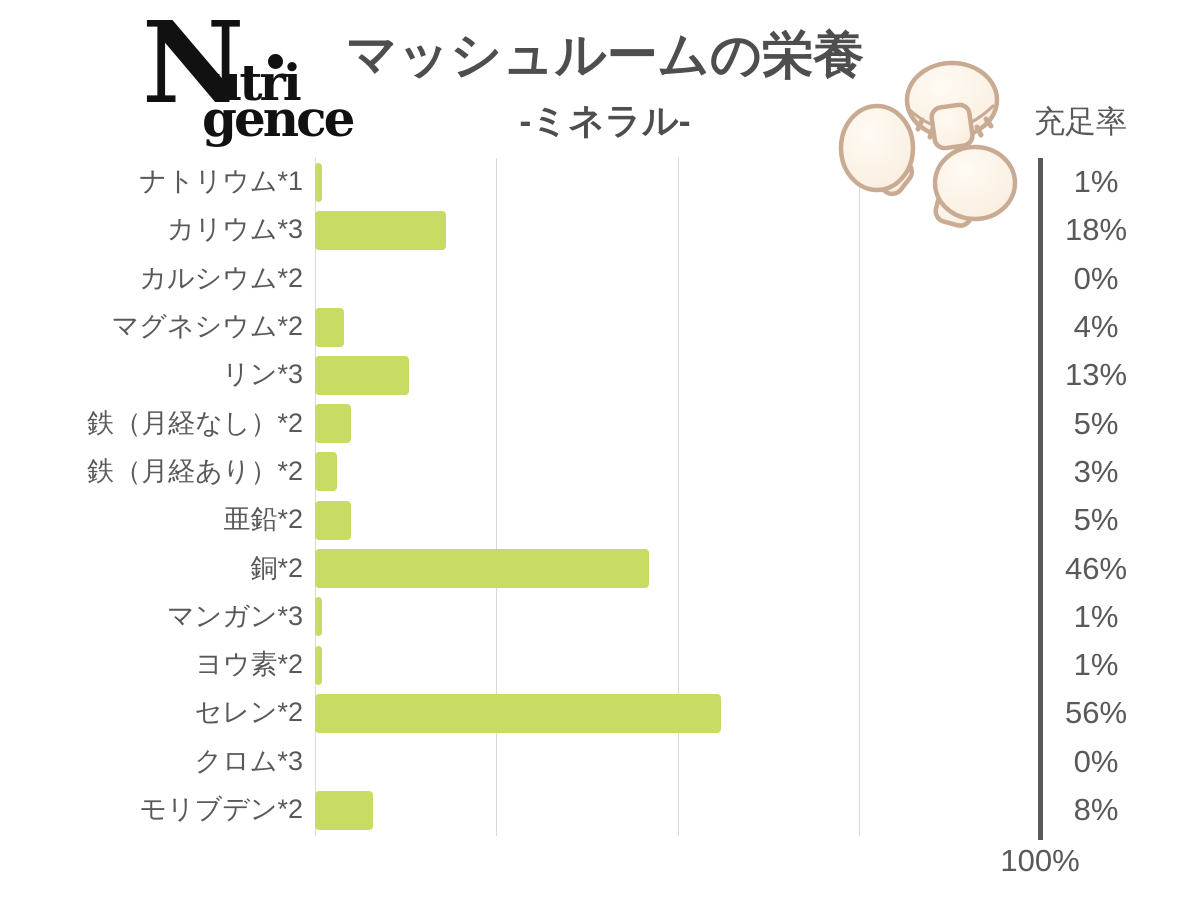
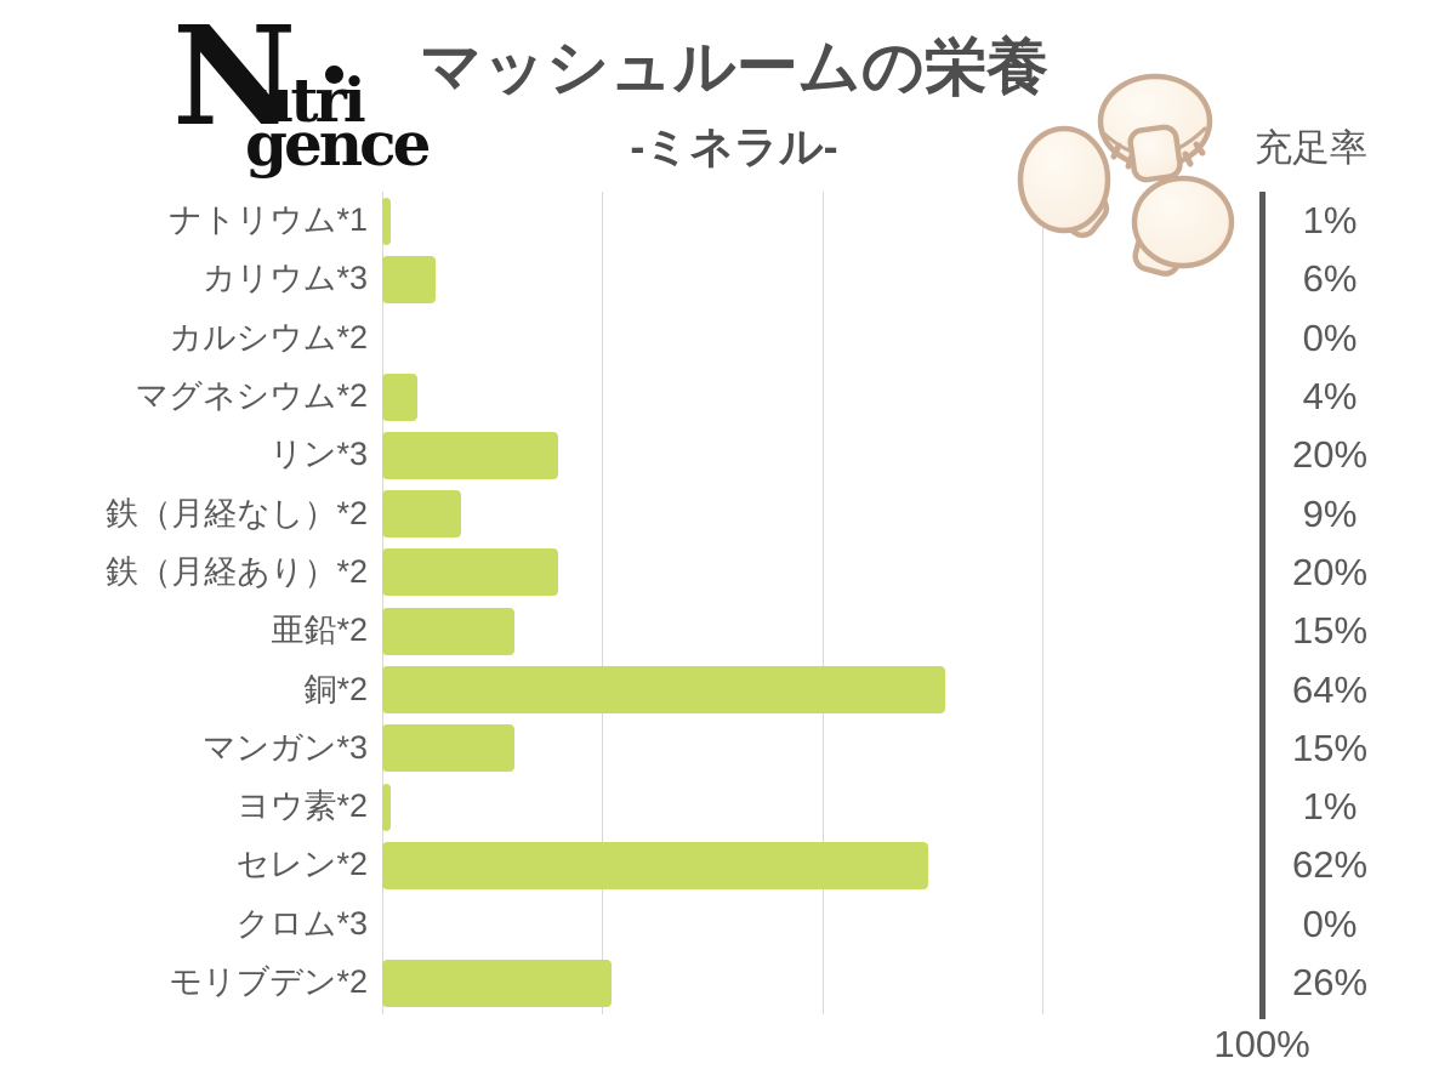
カリウム*3: 18% -> 6%
リン*3: 13% -> 20%
鉄（月経なし）*2: 5% -> 9%
鉄（月経あり）*2: 3% -> 20%
亜鉛*2: 5% -> 15%
銅*2: 46% -> 64%
マンガン*3: 1% -> 15%
セレン*2: 56% -> 62%
モリブデン*2: 8% -> 26%
